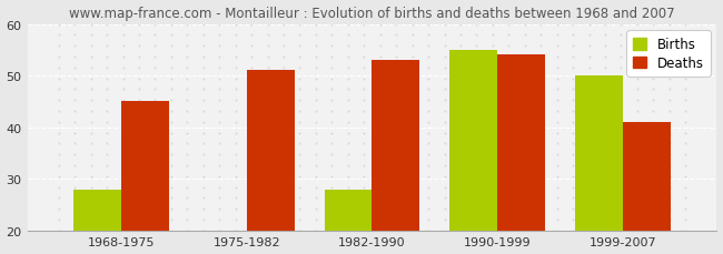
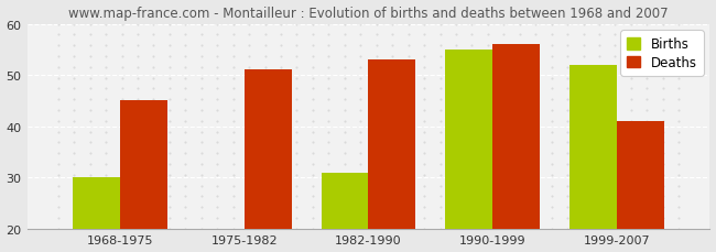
Births/1968-1975: 28 -> 30
Births/1982-1990: 28 -> 31
Deaths/1990-1999: 54 -> 56
Births/1999-2007: 50 -> 52
